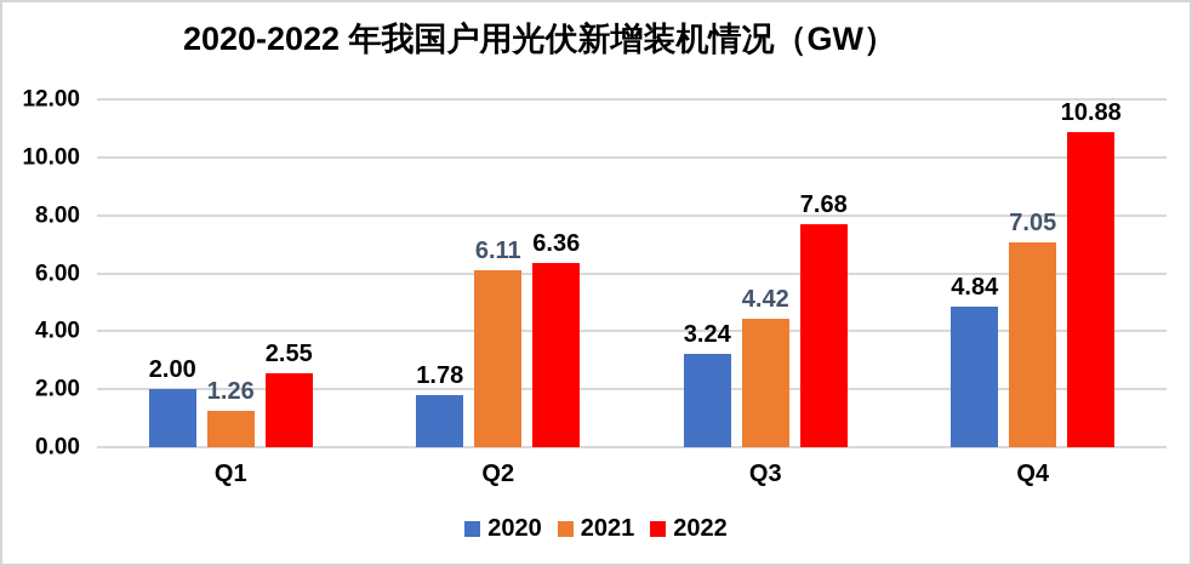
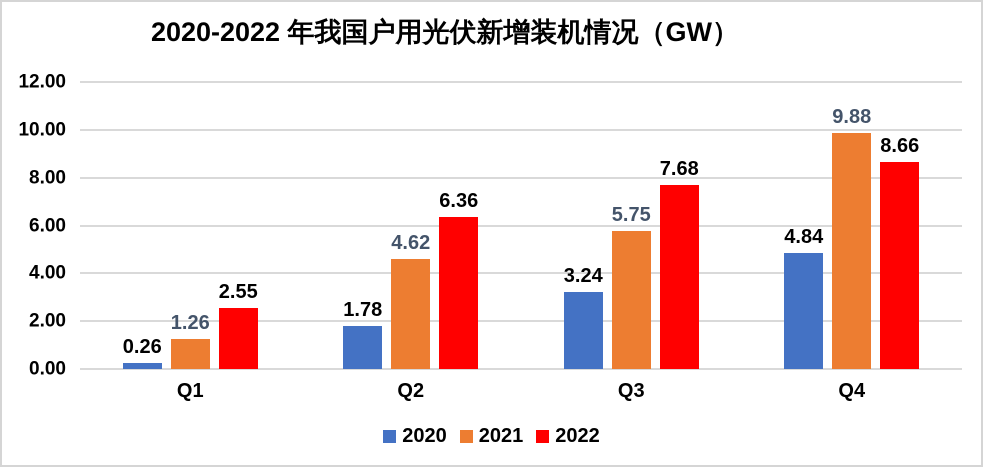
2020/Q1: 2.00 -> 0.26
2021/Q2: 6.11 -> 4.62
2021/Q3: 4.42 -> 5.75
2021/Q4: 7.05 -> 9.88
2022/Q4: 10.88 -> 8.66
